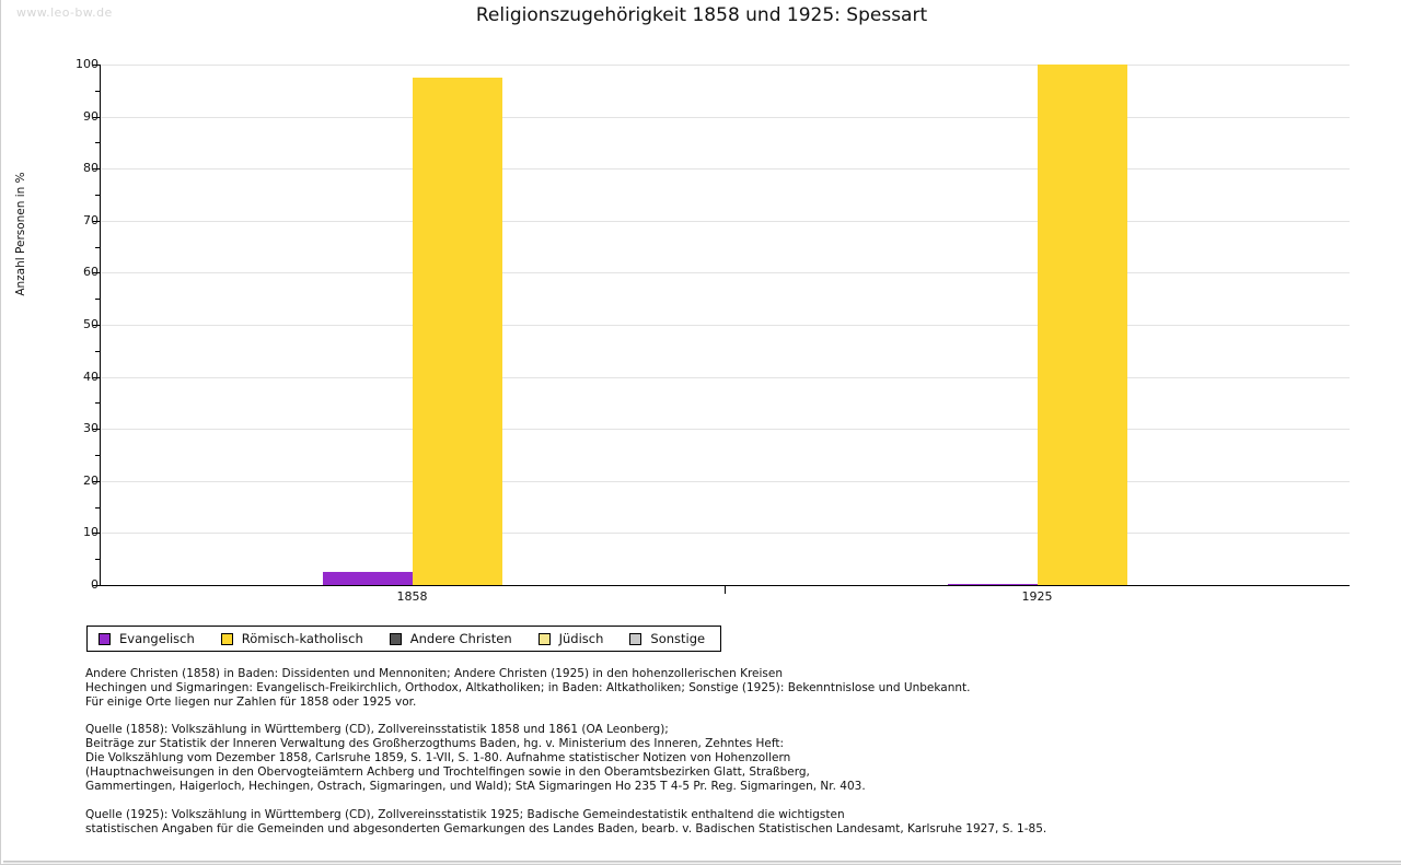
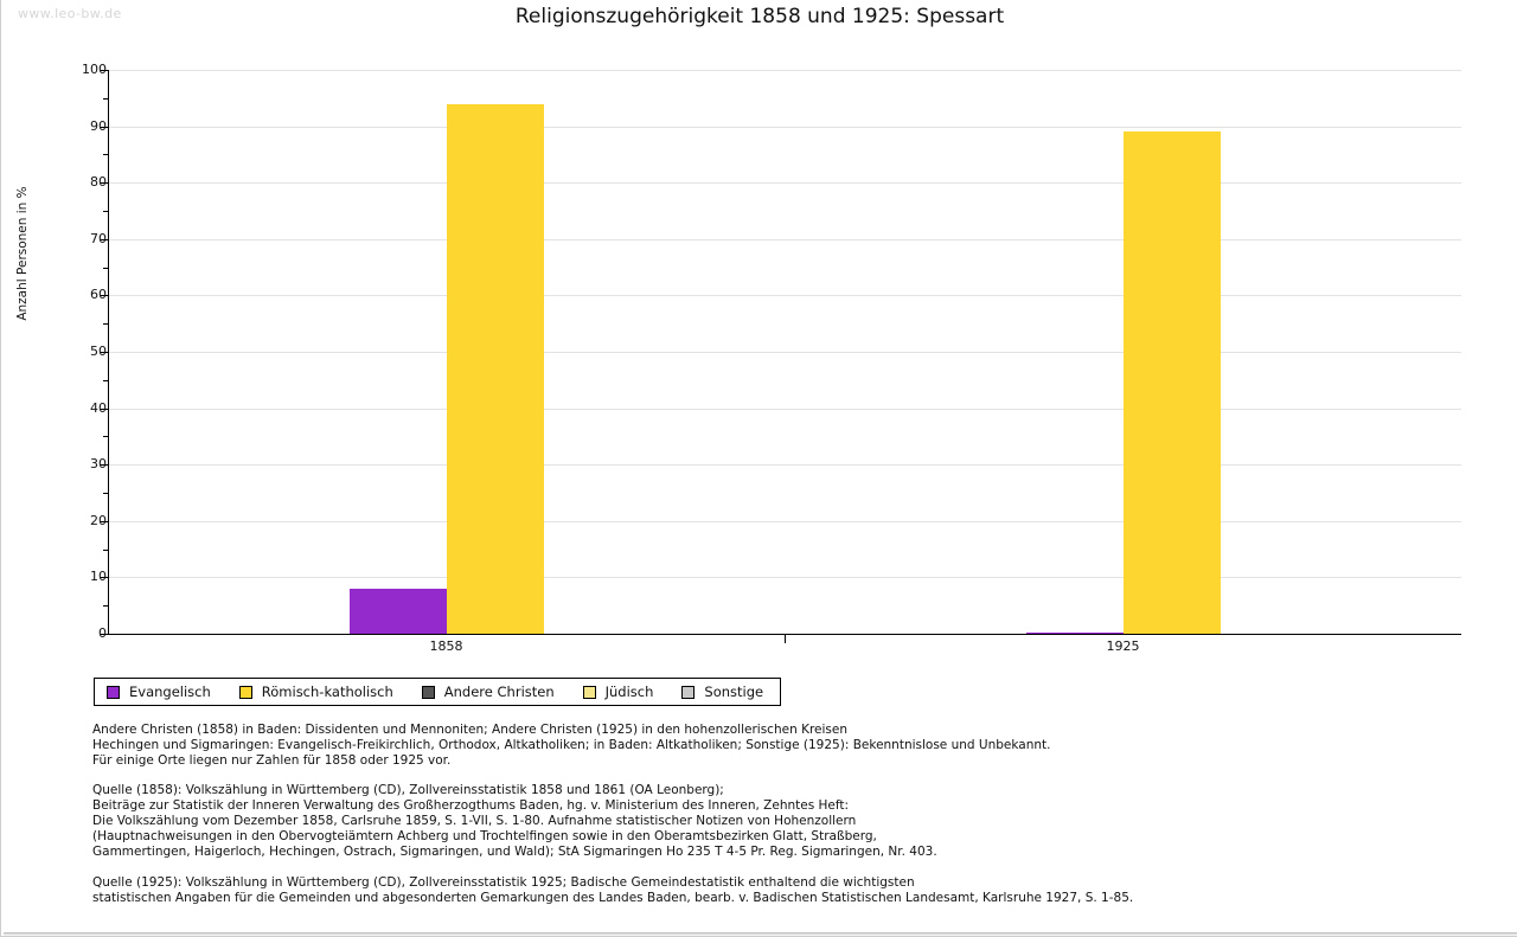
Evangelisch/1858: 2 -> 8
Römisch-katholisch/1858: 98 -> 94
Römisch-katholisch/1925: 100 -> 89
